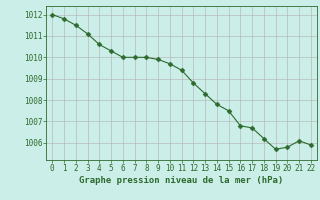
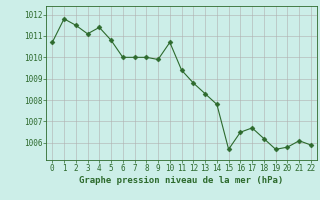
0: 1012.0 -> 1010.7
4: 1010.6 -> 1011.4
5: 1010.3 -> 1010.8
10: 1009.7 -> 1010.7
15: 1007.5 -> 1005.7
16: 1006.8 -> 1006.5
